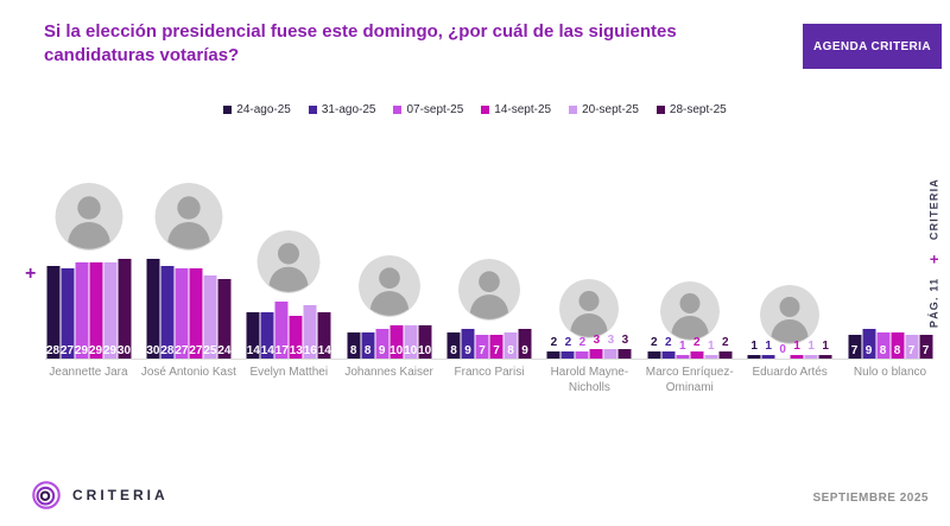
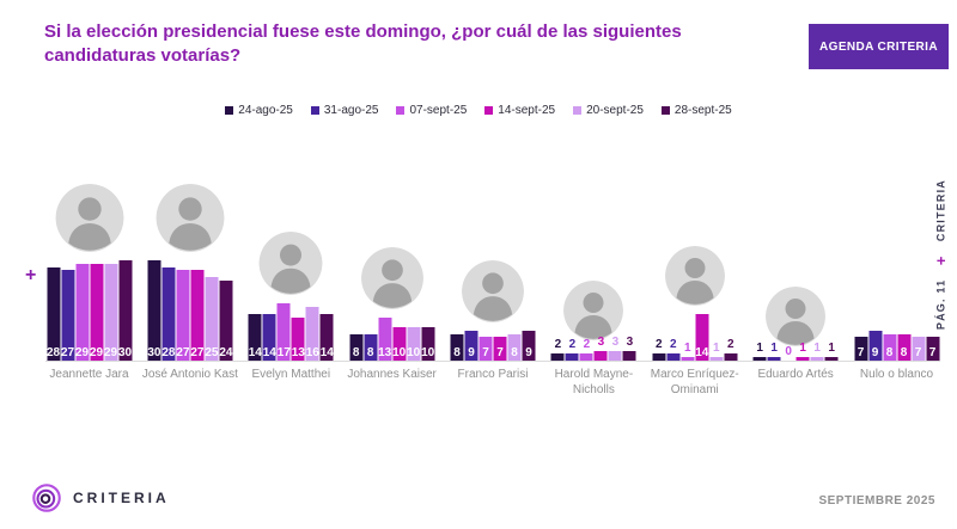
07-sept-25/Johannes Kaiser: 9 -> 13
14-sept-25/Marco Enríquez-Ominami: 2 -> 14
